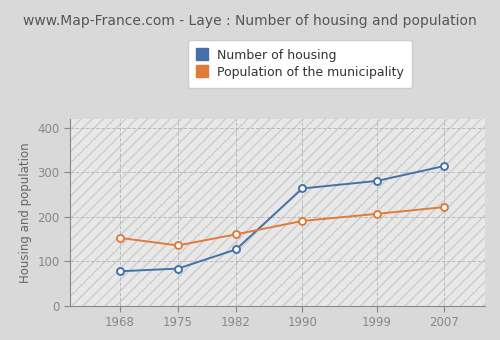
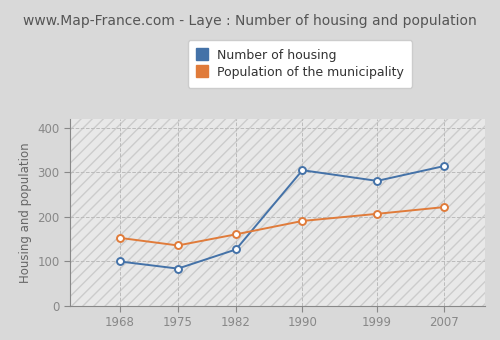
Number of housing/1968: 78 -> 100
Number of housing/1990: 264 -> 305
